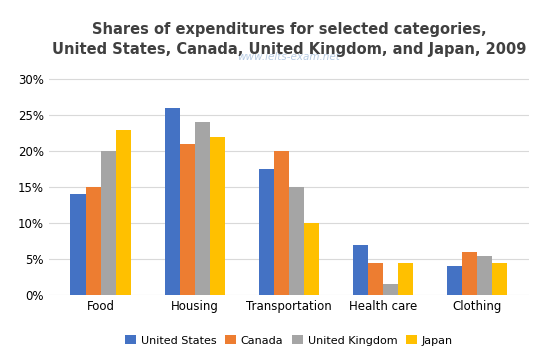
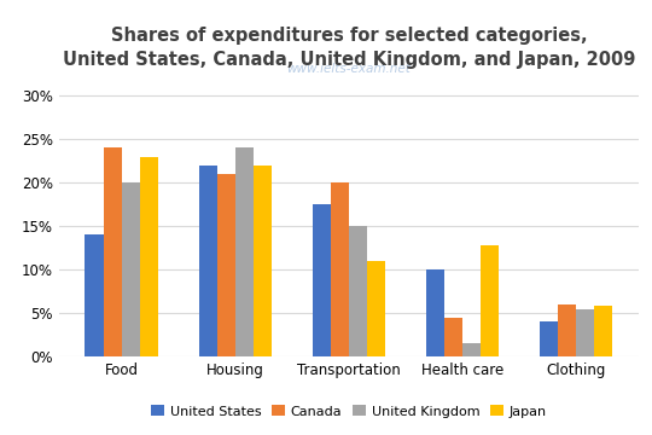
Canada/Food: 15.0% -> 24.0%
United States/Housing: 26.0% -> 22.0%
Japan/Transportation: 10.0% -> 11.0%
United States/Health care: 7.0% -> 10.0%
Japan/Health care: 4.5% -> 12.8%
Japan/Clothing: 4.5% -> 5.8%
